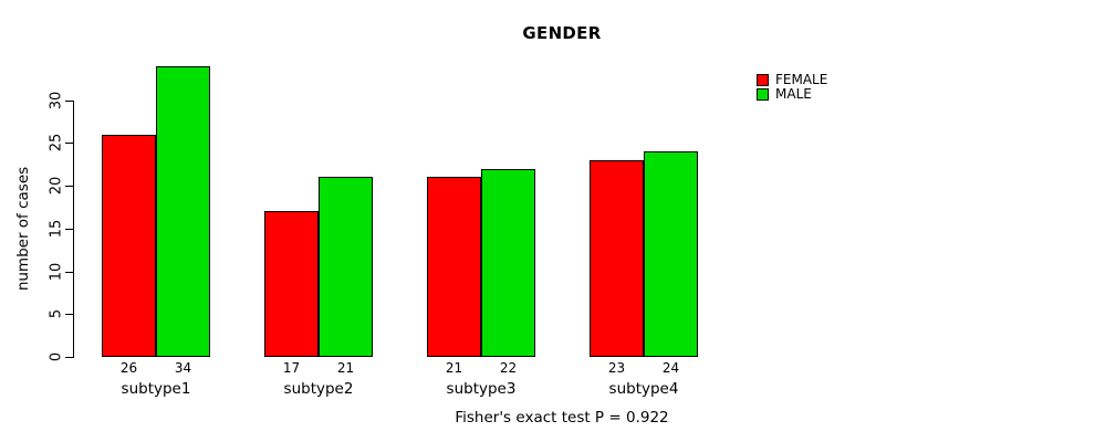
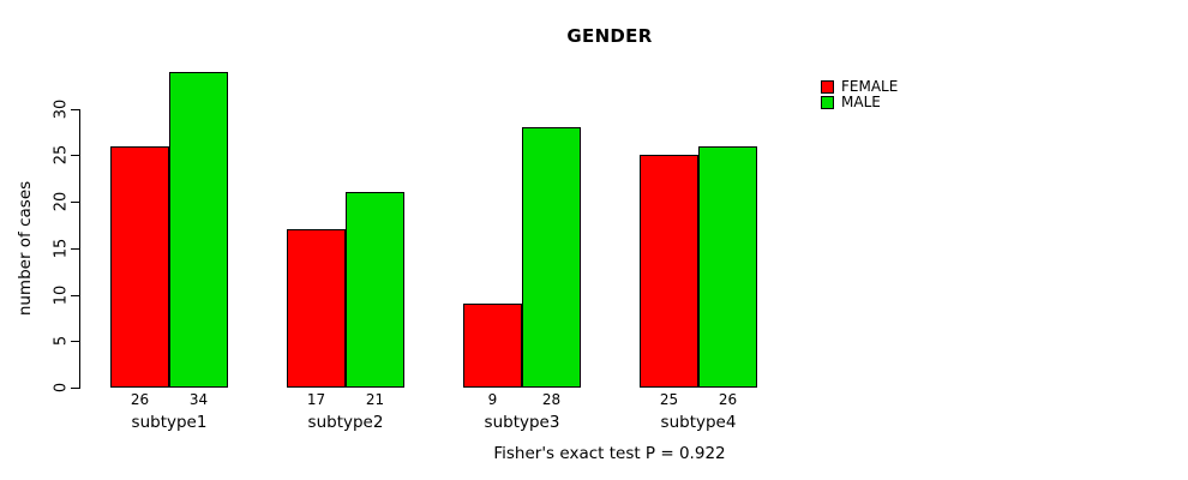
FEMALE/subtype3: 21 -> 9
MALE/subtype3: 22 -> 28
FEMALE/subtype4: 23 -> 25
MALE/subtype4: 24 -> 26
